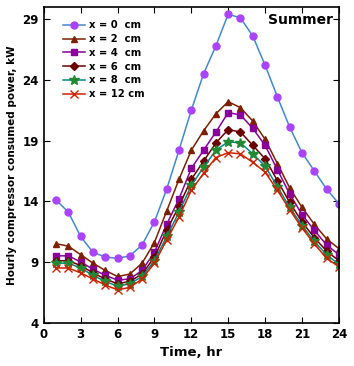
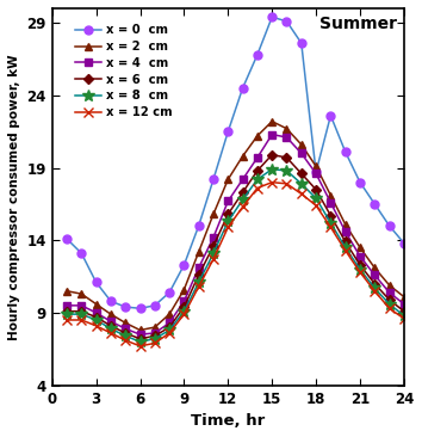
x = 0 cm/18: 25.2 -> 18.7
